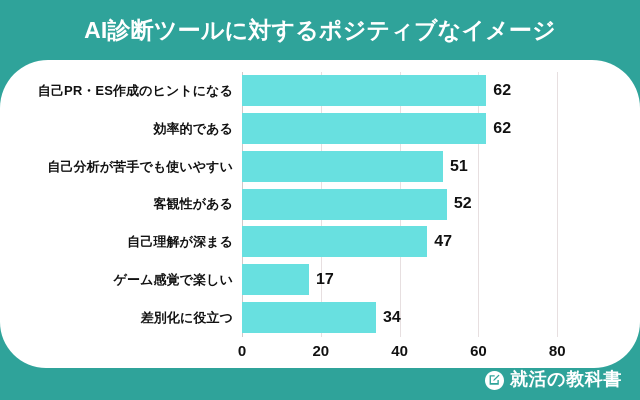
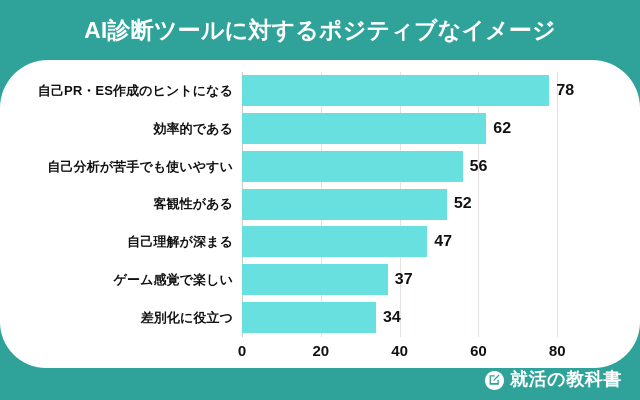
自己PR・ES作成のヒントになる: 62 -> 78
自己分析が苦手でも使いやすい: 51 -> 56
ゲーム感覚で楽しい: 17 -> 37
